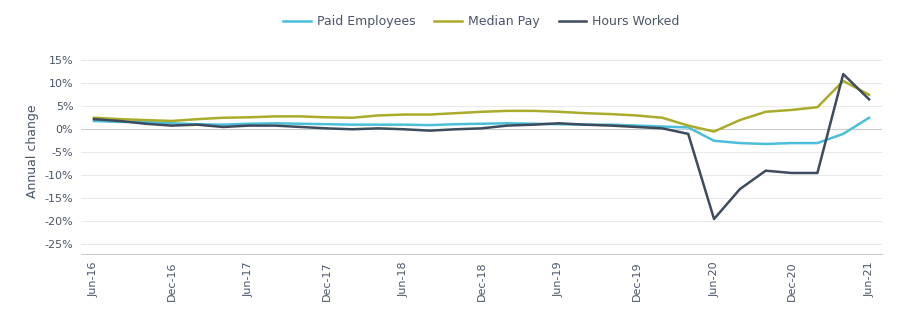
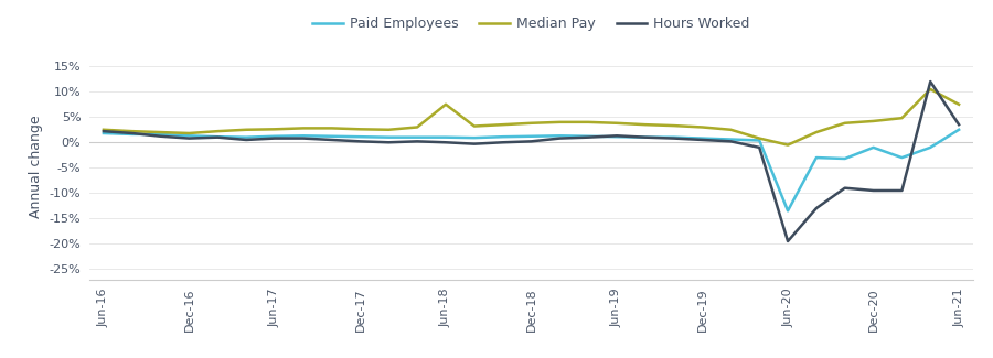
Median Pay/Jun-18: 3.2% -> 7.5%
Paid Employees/Jun-20: -2.5% -> -13.5%
Paid Employees/Dec-20: -3.0% -> -1.0%
Hours Worked/Jun-21: 6.5% -> 3.5%
